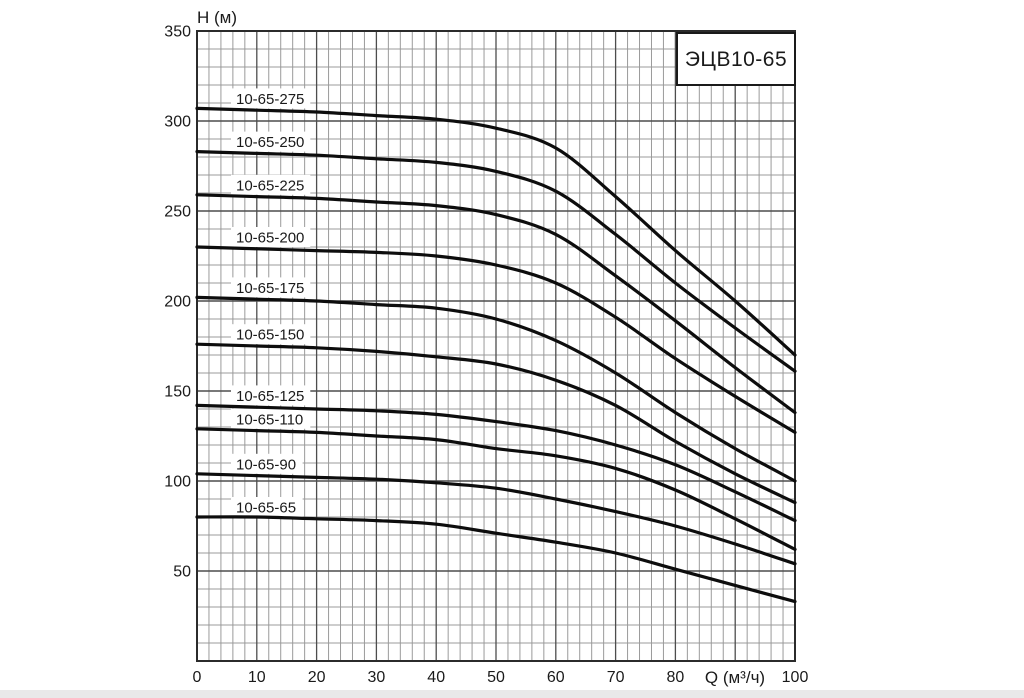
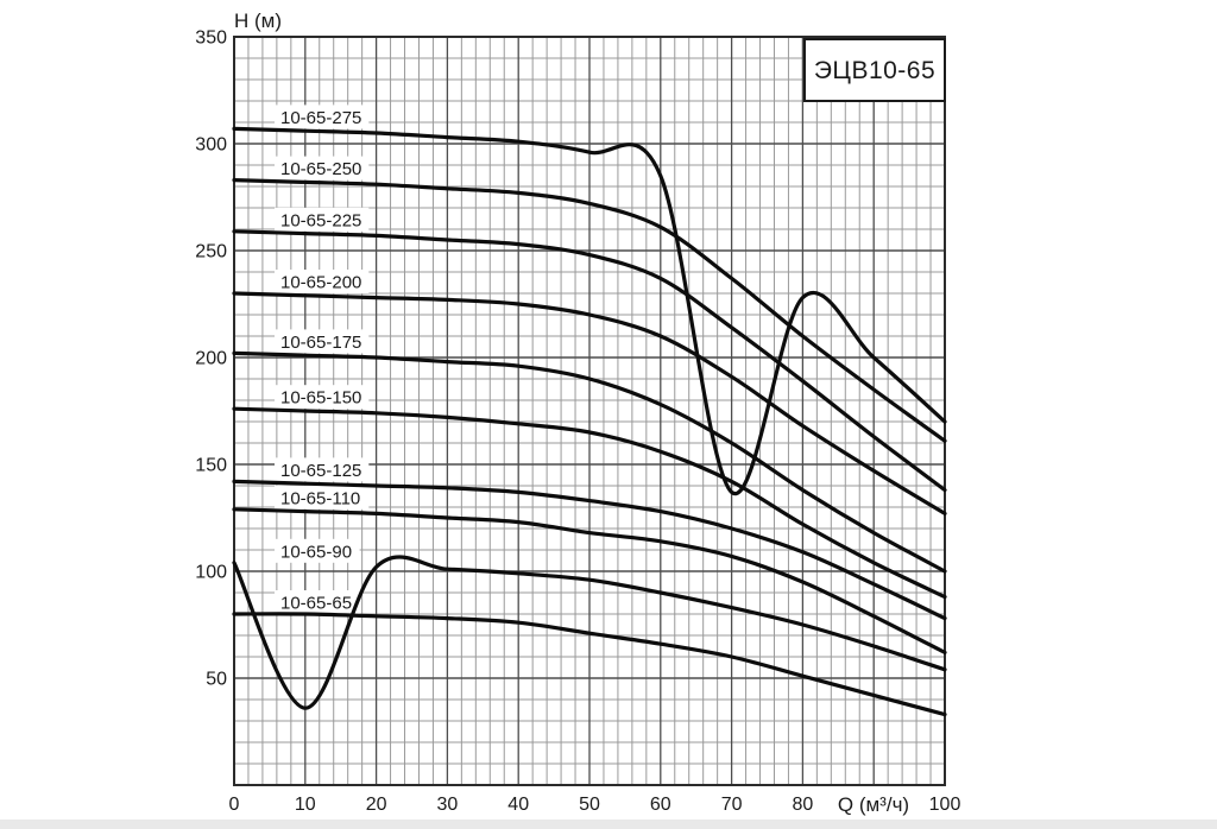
10-65-90/10: 103 -> 36
10-65-275/70: 258 -> 137
